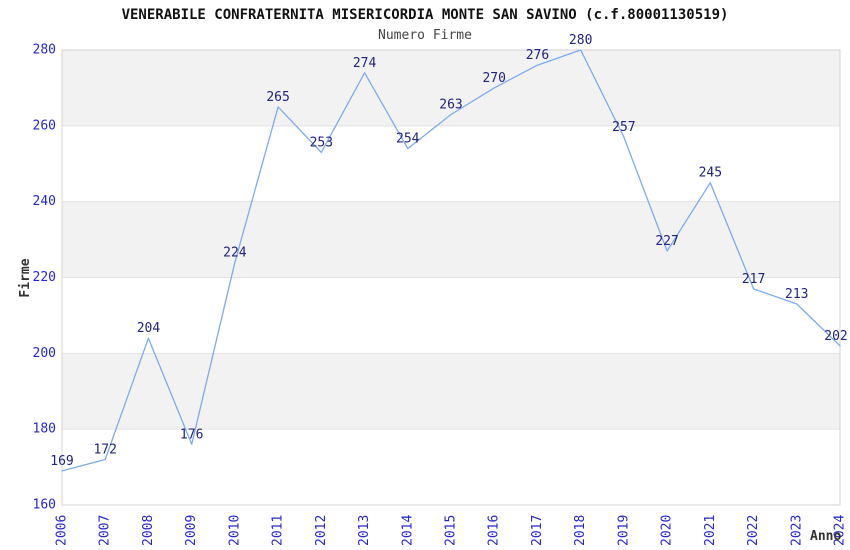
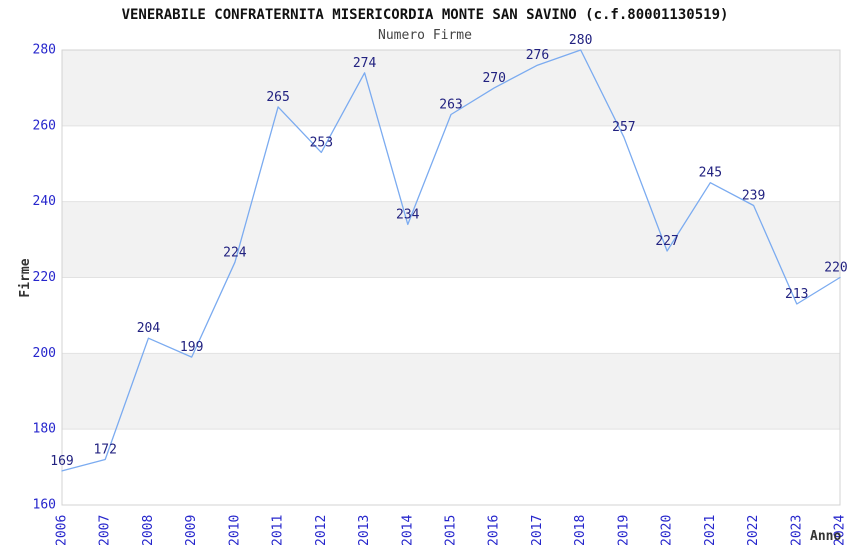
2009: 176 -> 199
2014: 254 -> 234
2022: 217 -> 239
2024: 202 -> 220
